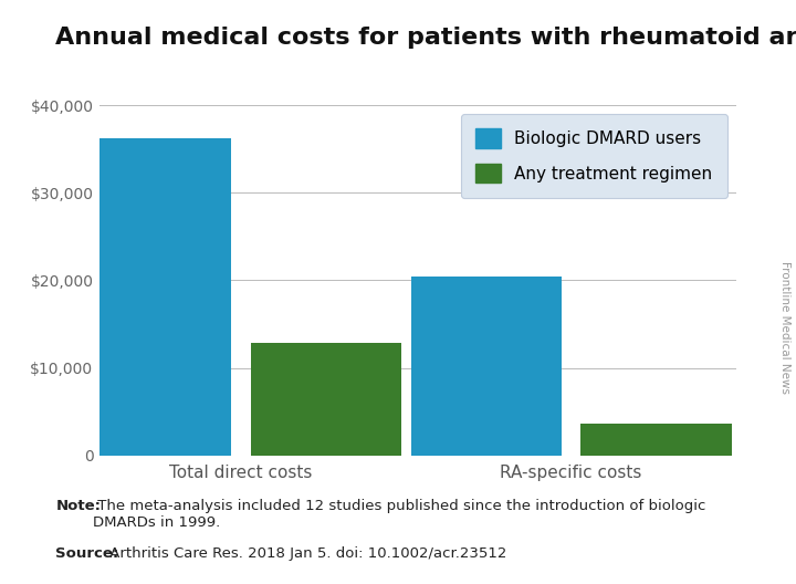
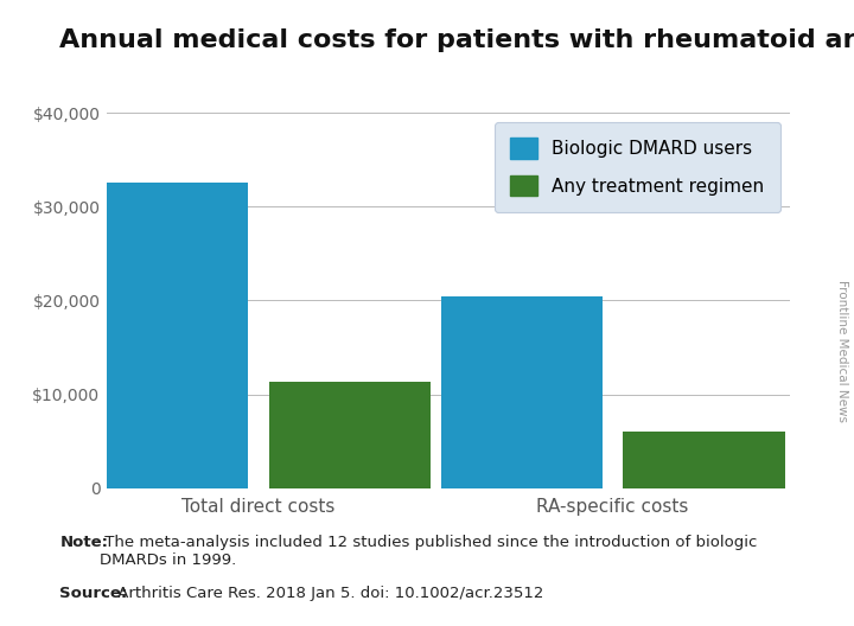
Biologic DMARD users/Total direct costs: $36,200 -> $32,600
Any treatment regimen/Total direct costs: $12,800 -> $11,400
Any treatment regimen/RA-specific costs: $3,700 -> $6,000
